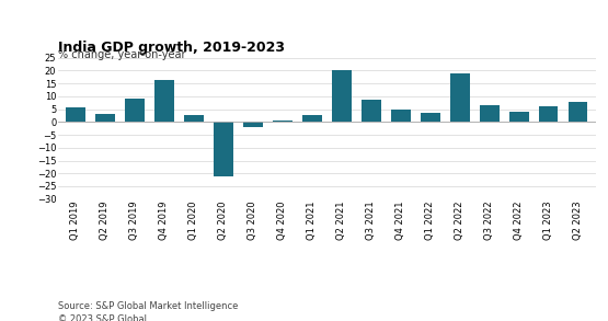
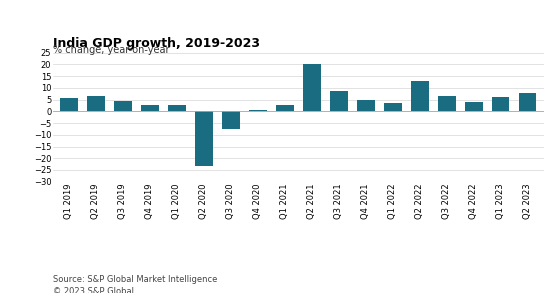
Q2 2019: 3.0 -> 6.5
Q3 2019: 9.0 -> 4.5
Q4 2019: 16.5 -> 2.5
Q2 2020: -21.0 -> -23.5
Q3 2020: -2.0 -> -7.5
Q2 2022: 19.0 -> 13.0
